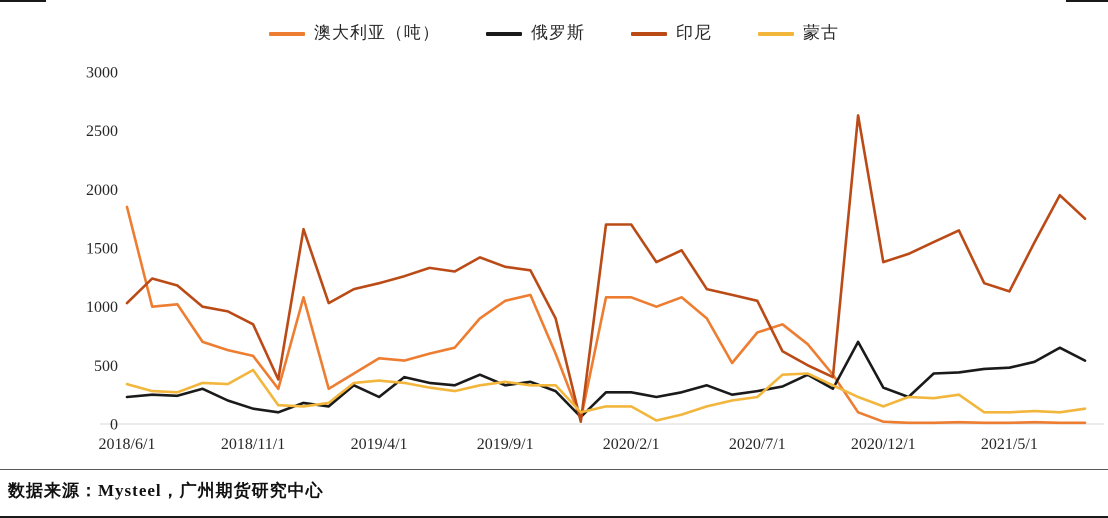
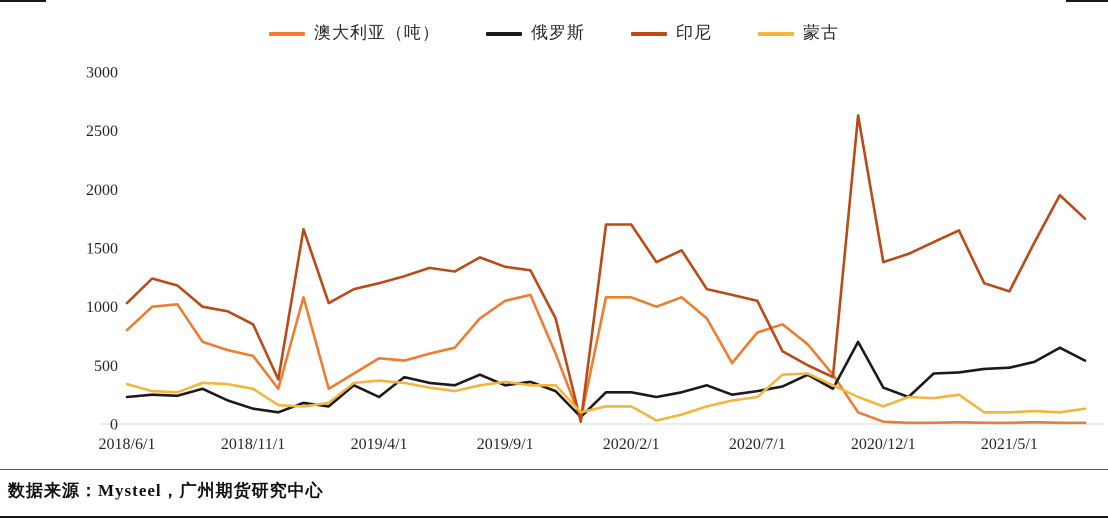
澳大利亚（吨）/2018/6/1: 1850 -> 800
蒙古/2018/11/1: 460 -> 300
